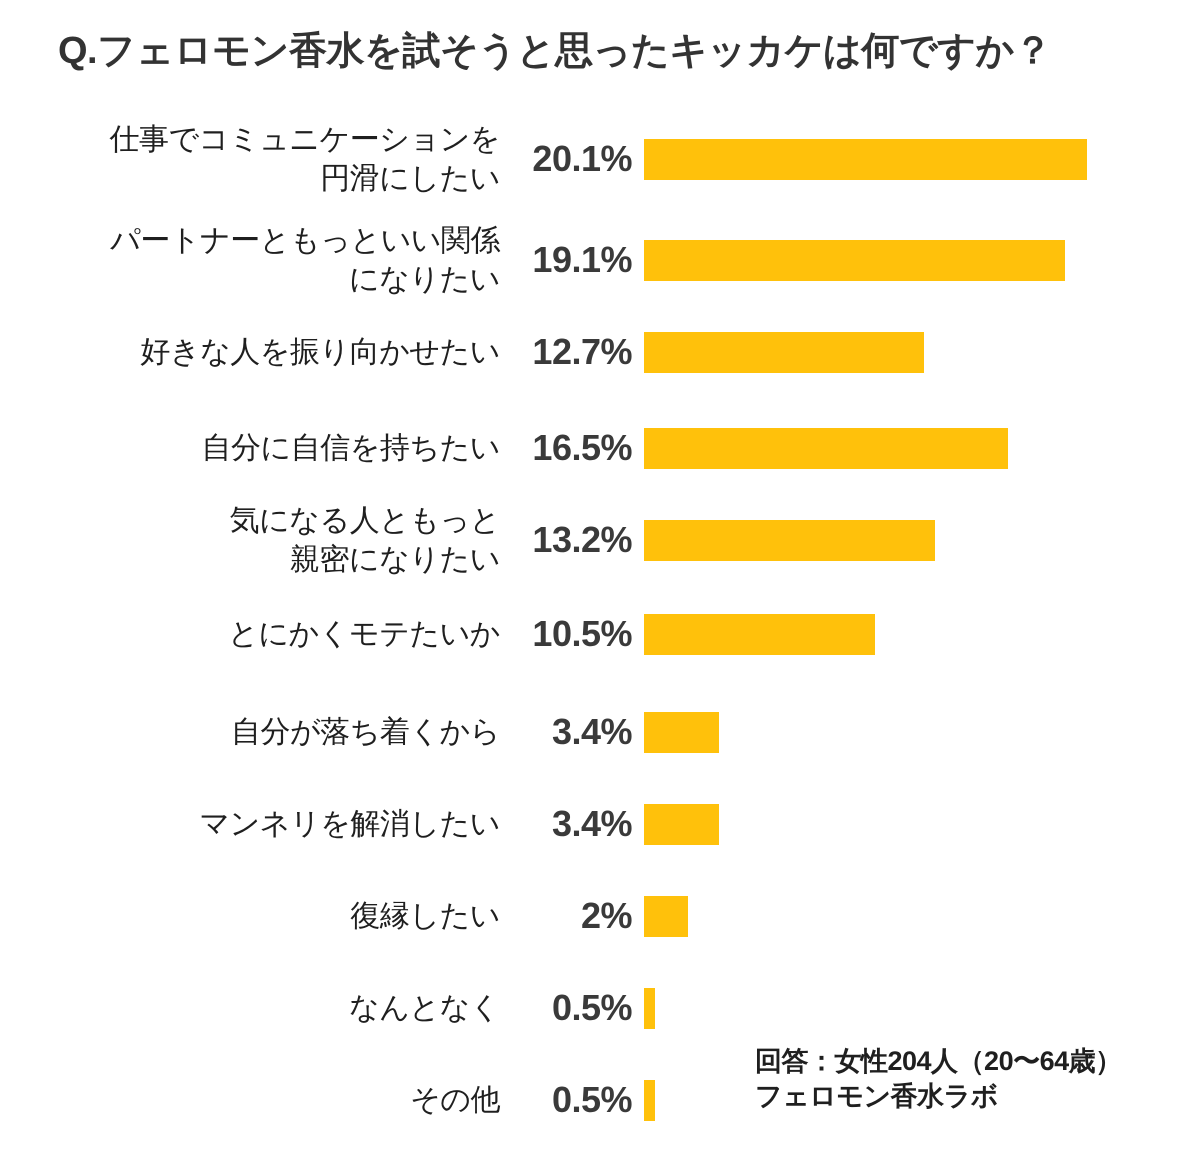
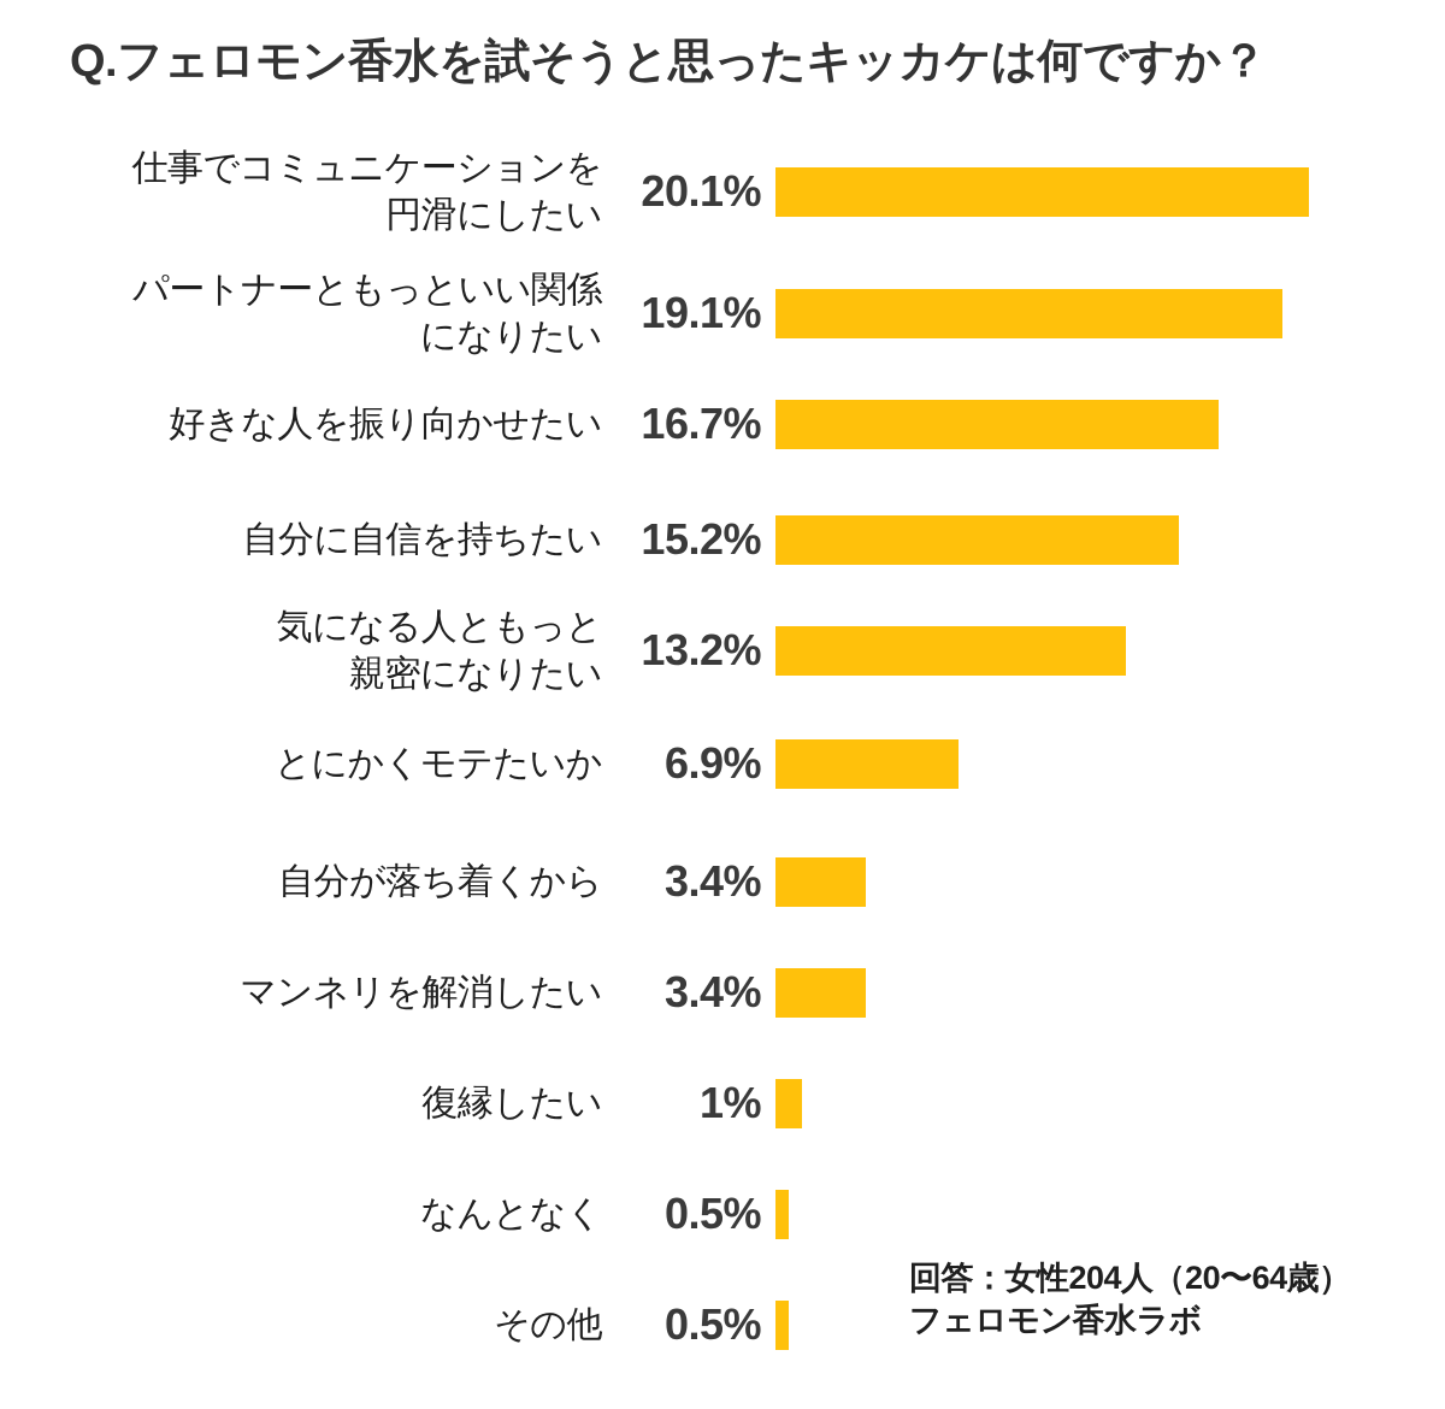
好きな人を振り向かせたい: 12.7% -> 16.7%
自分に自信を持ちたい: 16.5% -> 15.2%
とにかくモテたいか: 10.5% -> 6.9%
復縁したい: 2% -> 1%
